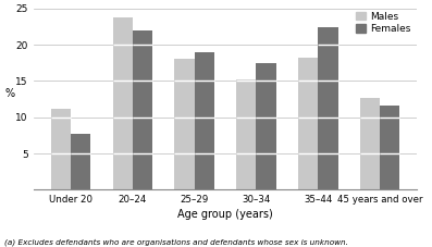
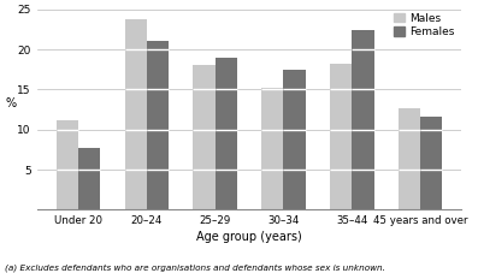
Females/20–24: 22.0 -> 21.0
